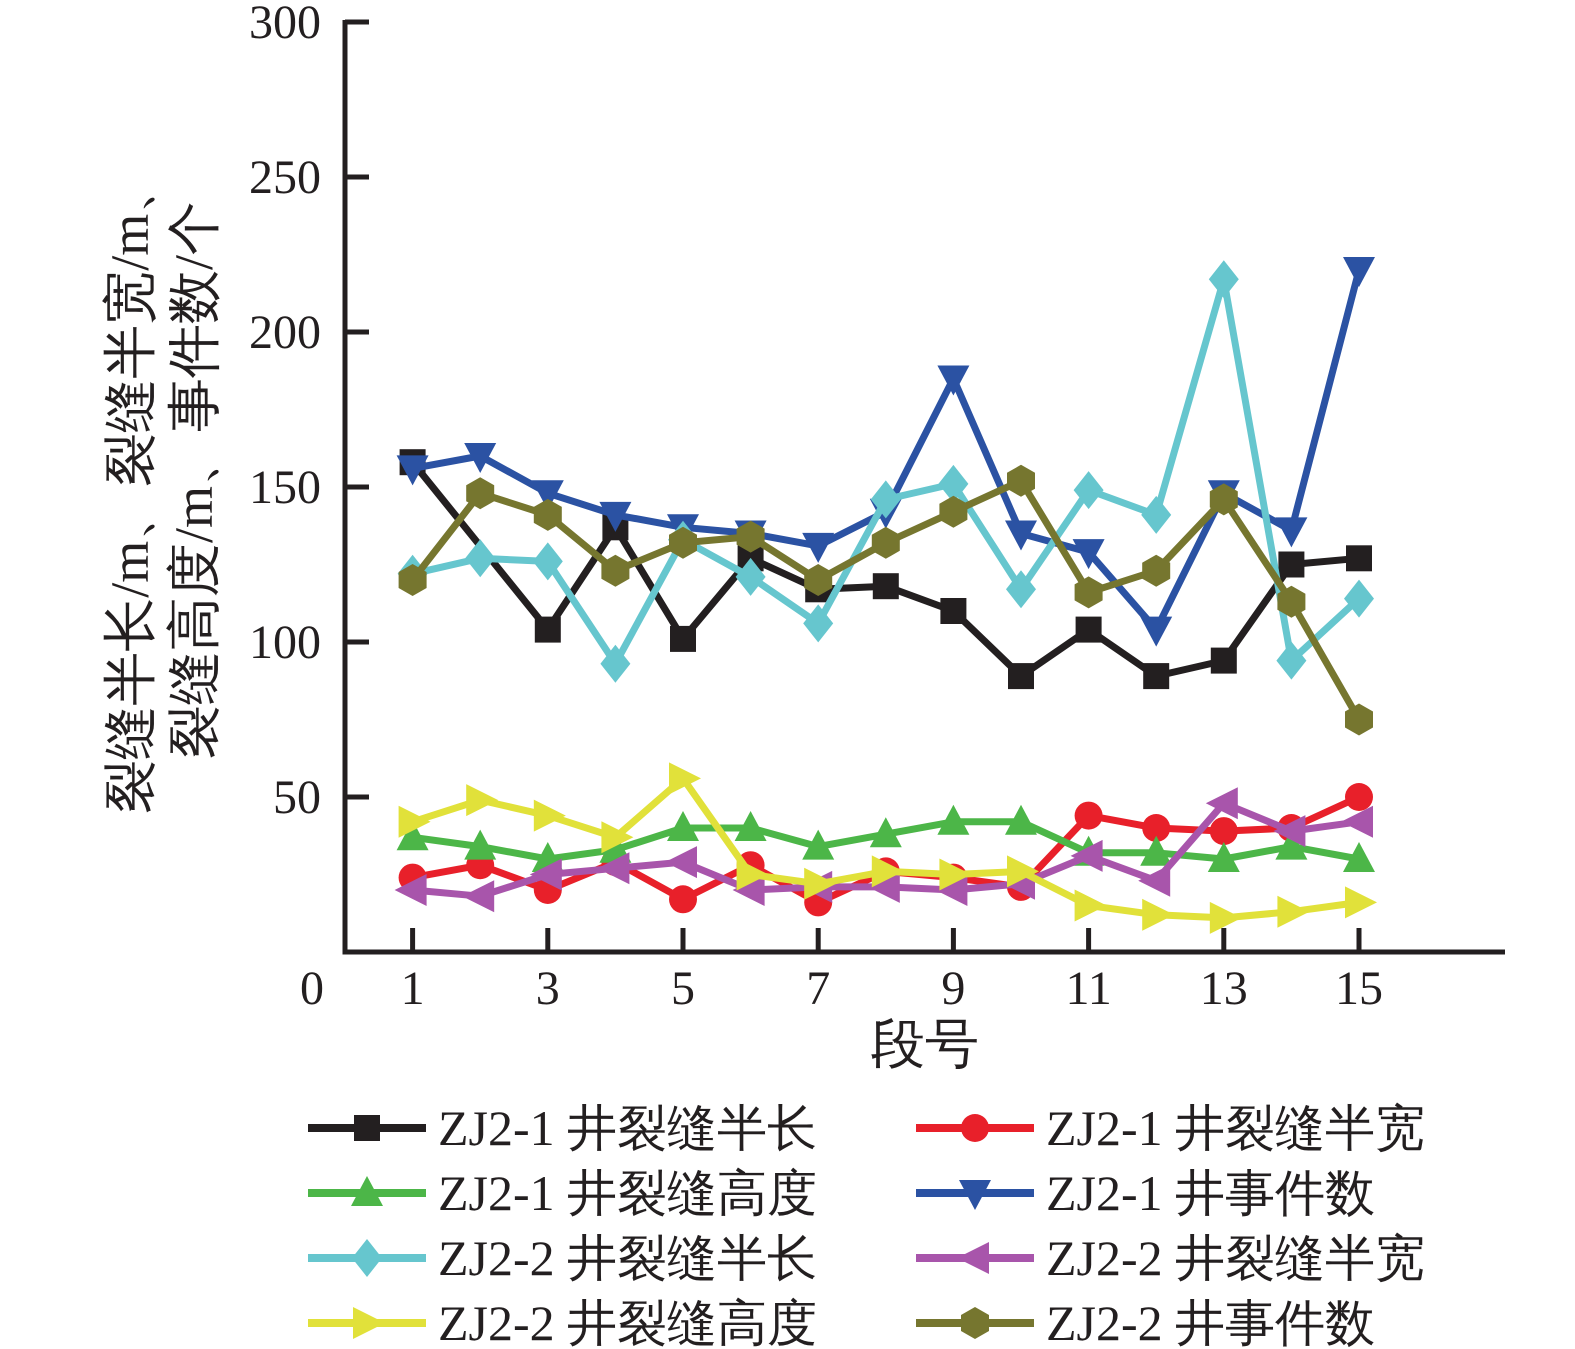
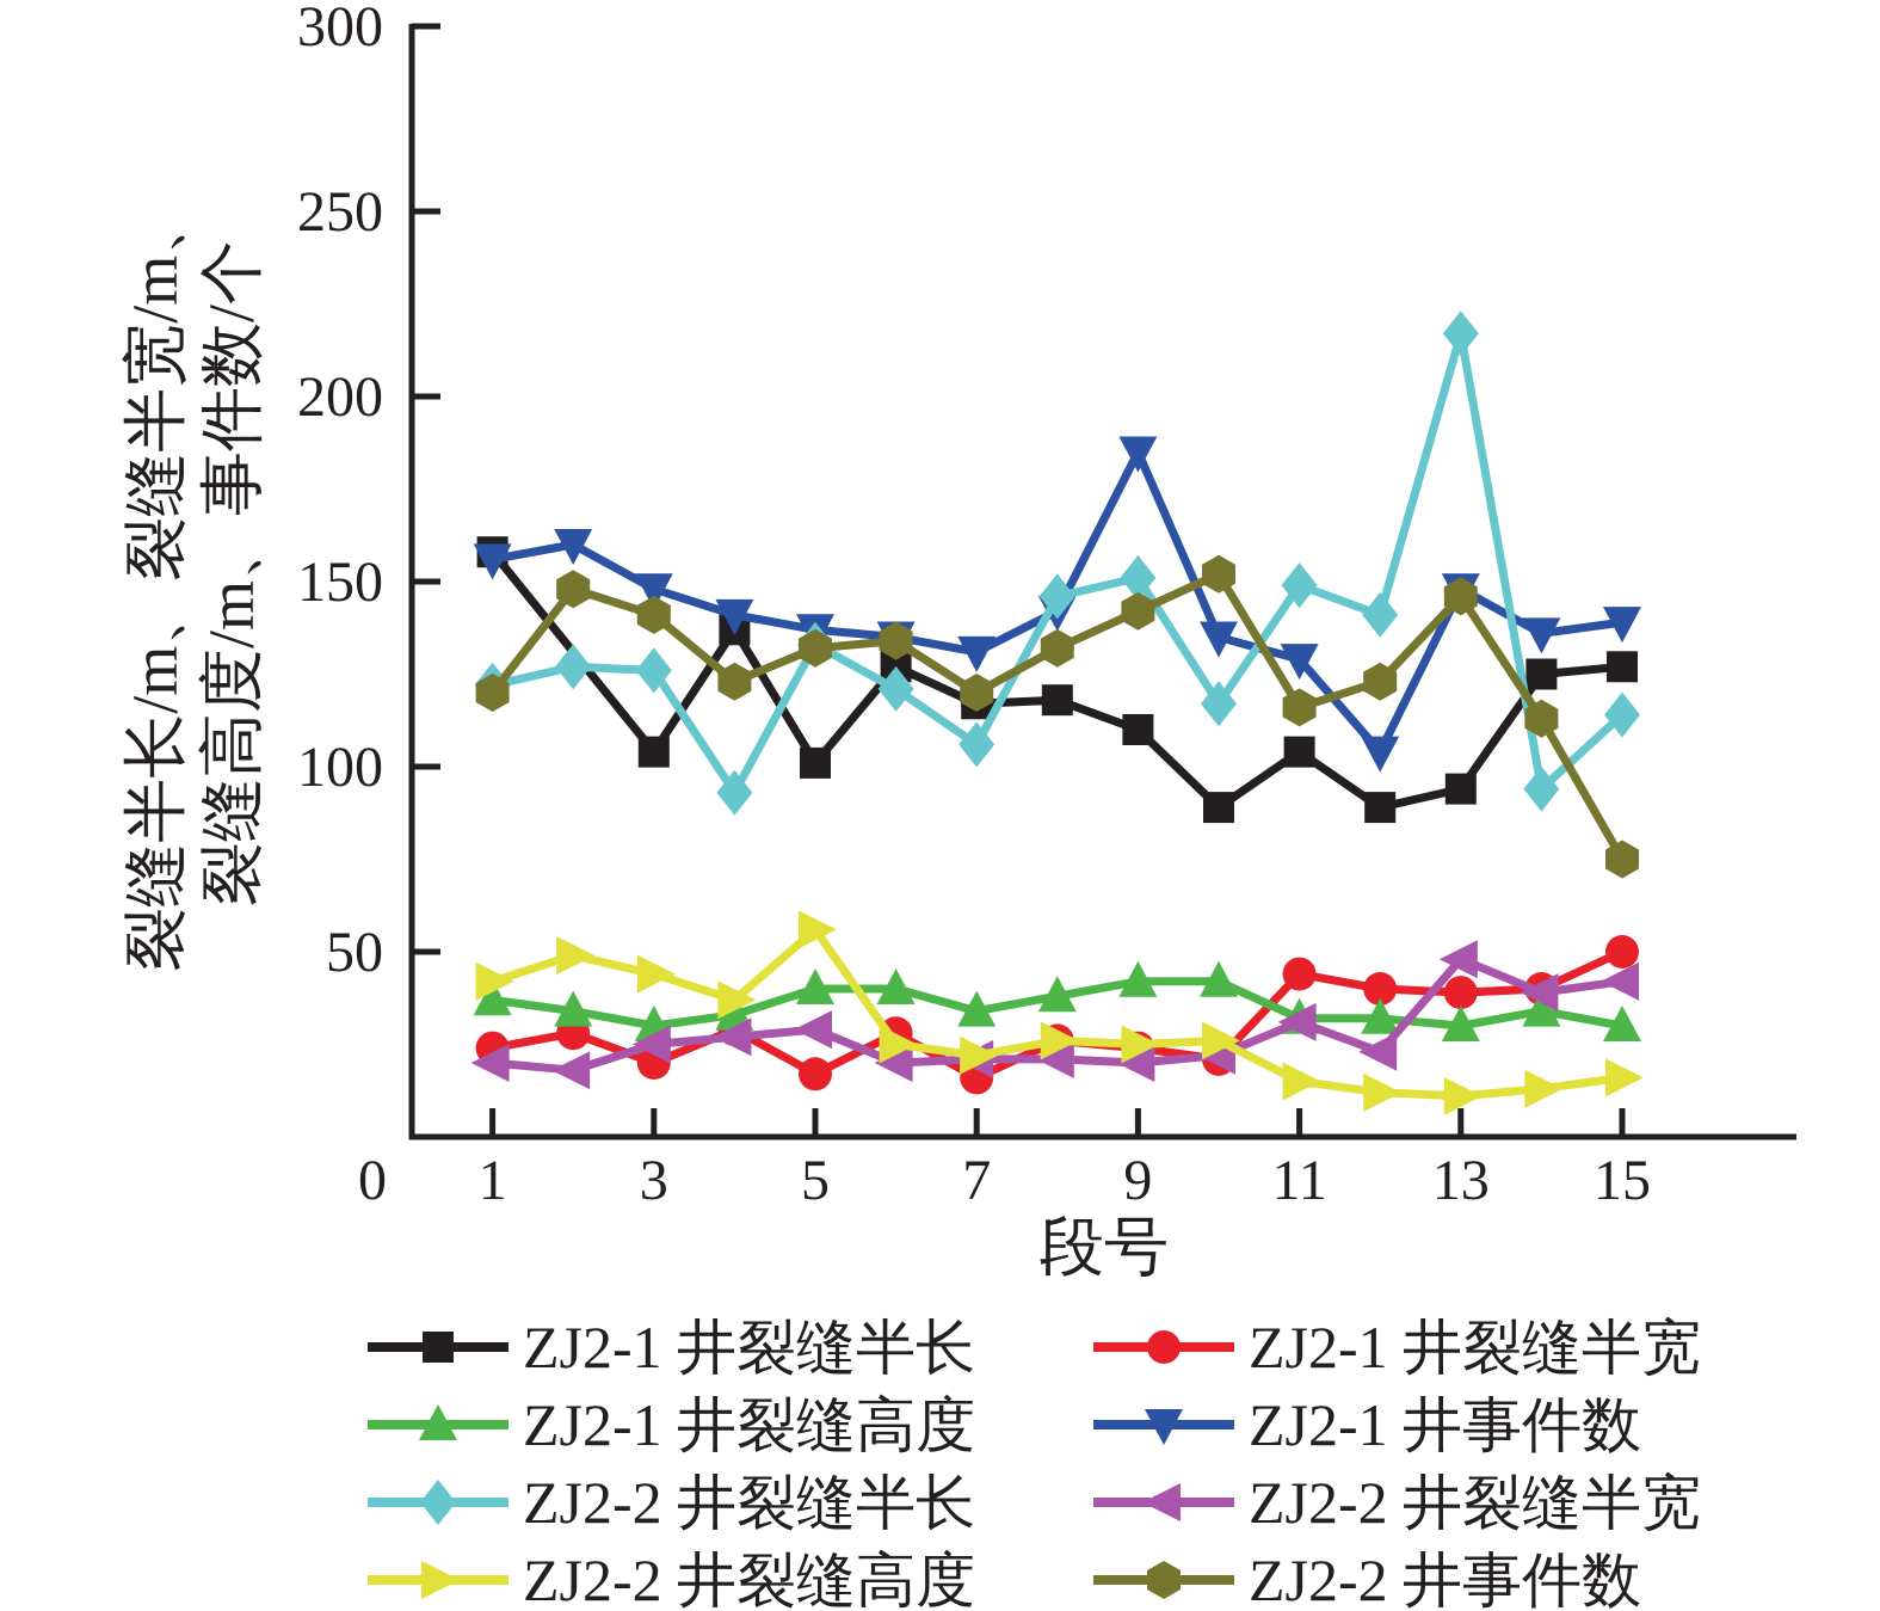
ZJ2-1 井事件数/15: 220 -> 139
